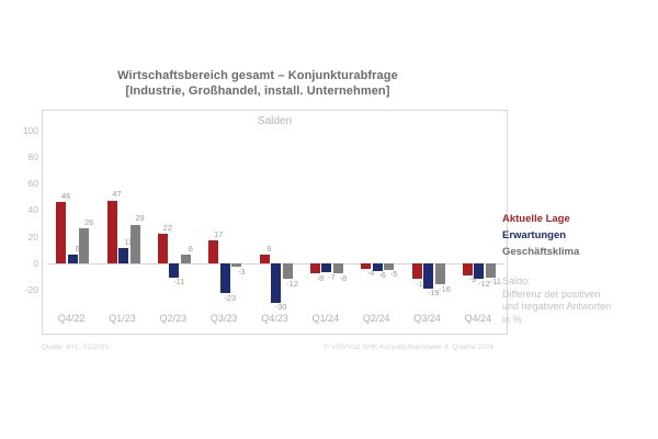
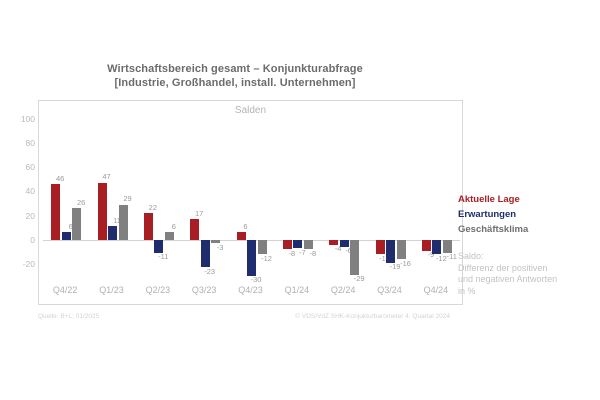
Geschäftsklima/Q2/24: -5 -> -29
